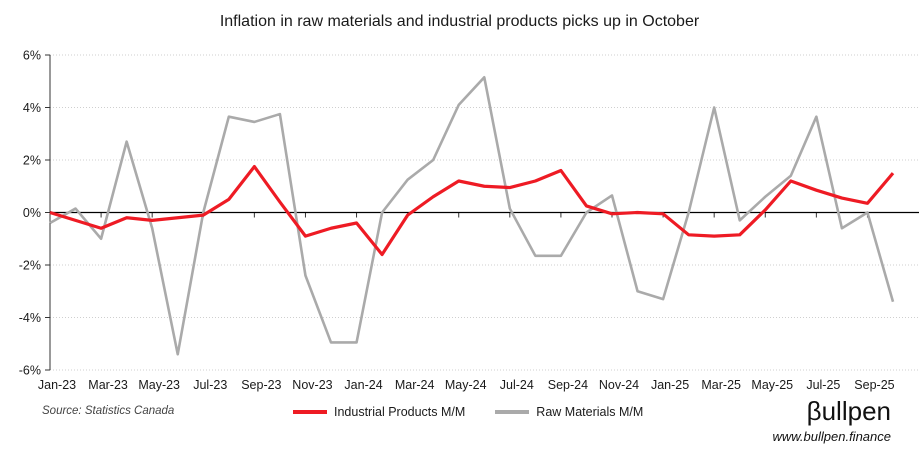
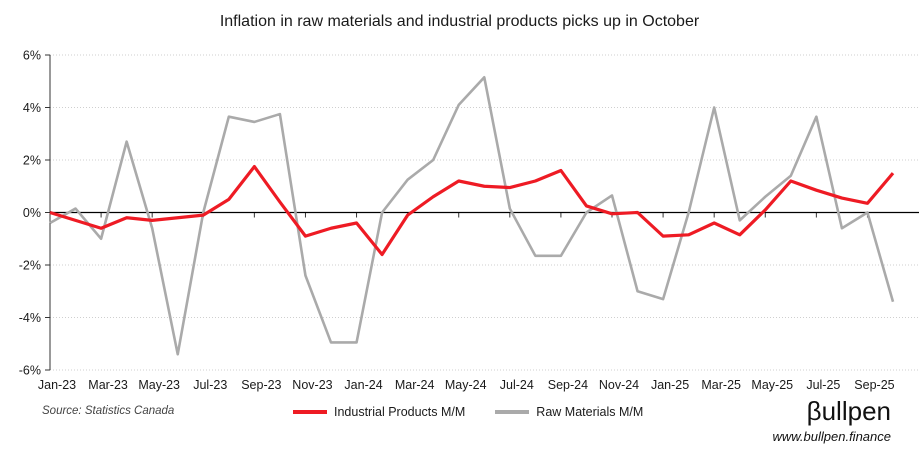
Industrial Products M/M/Jan-25: -0.1% -> -0.9%
Industrial Products M/M/Mar-25: -0.9% -> -0.4%
